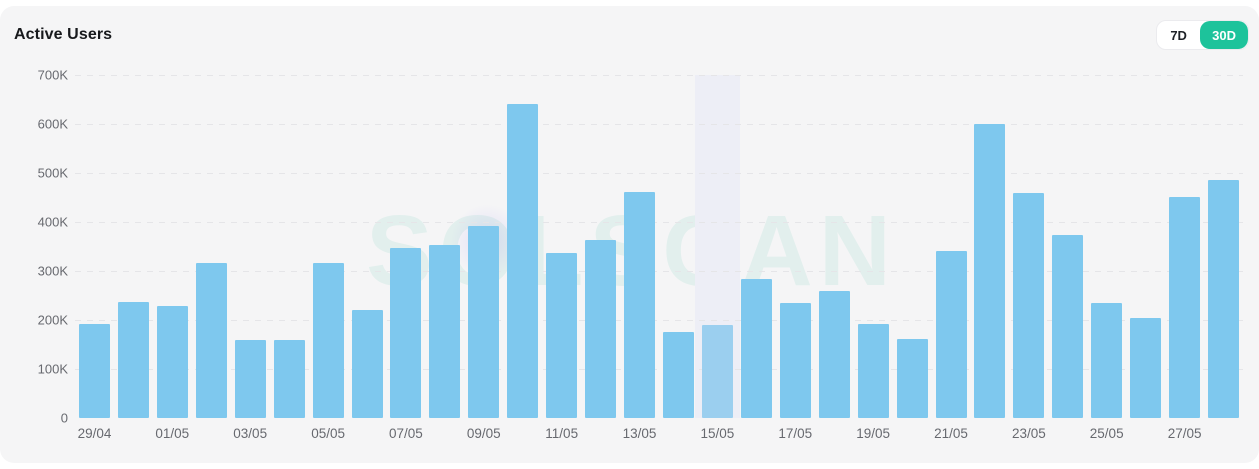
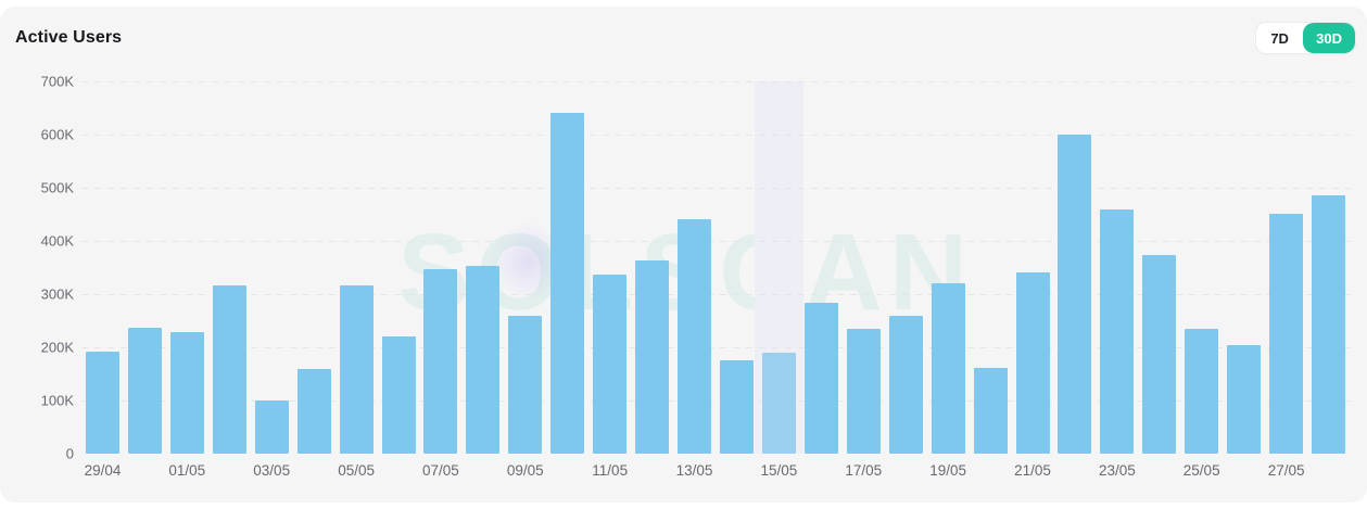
03/05: 160K -> 100K
09/05: 390K -> 260K
13/05: 460K -> 440K
19/05: 190K -> 320K
